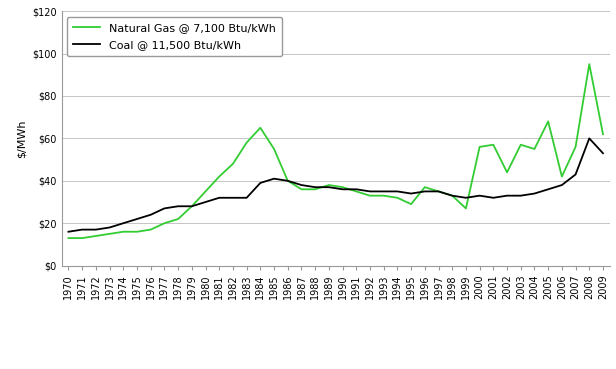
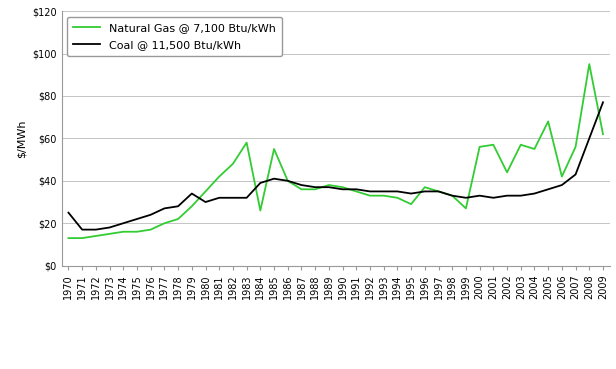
Coal @ 11,500 Btu/kWh/1970: $16 -> $25
Coal @ 11,500 Btu/kWh/1979: $28 -> $34
Natural Gas @ 7,100 Btu/kWh/1984: $65 -> $26
Coal @ 11,500 Btu/kWh/2009: $53 -> $77
